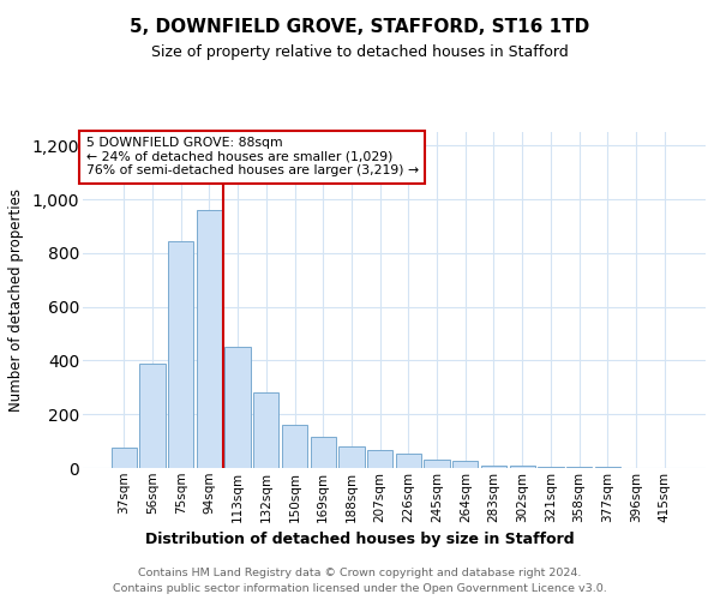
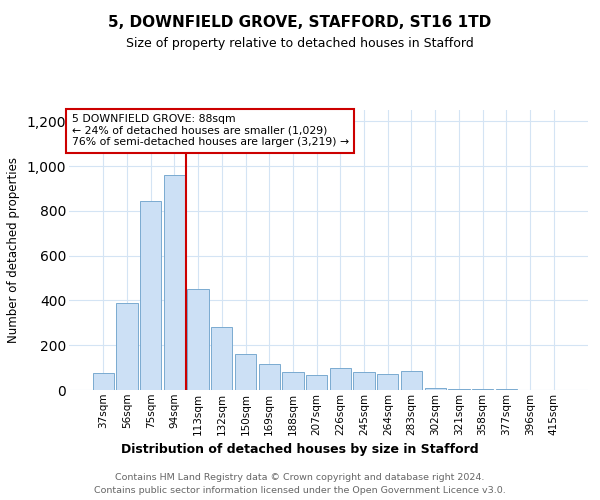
226sqm: 55 -> 100
245sqm: 30 -> 80
264sqm: 25 -> 70
283sqm: 8 -> 85
